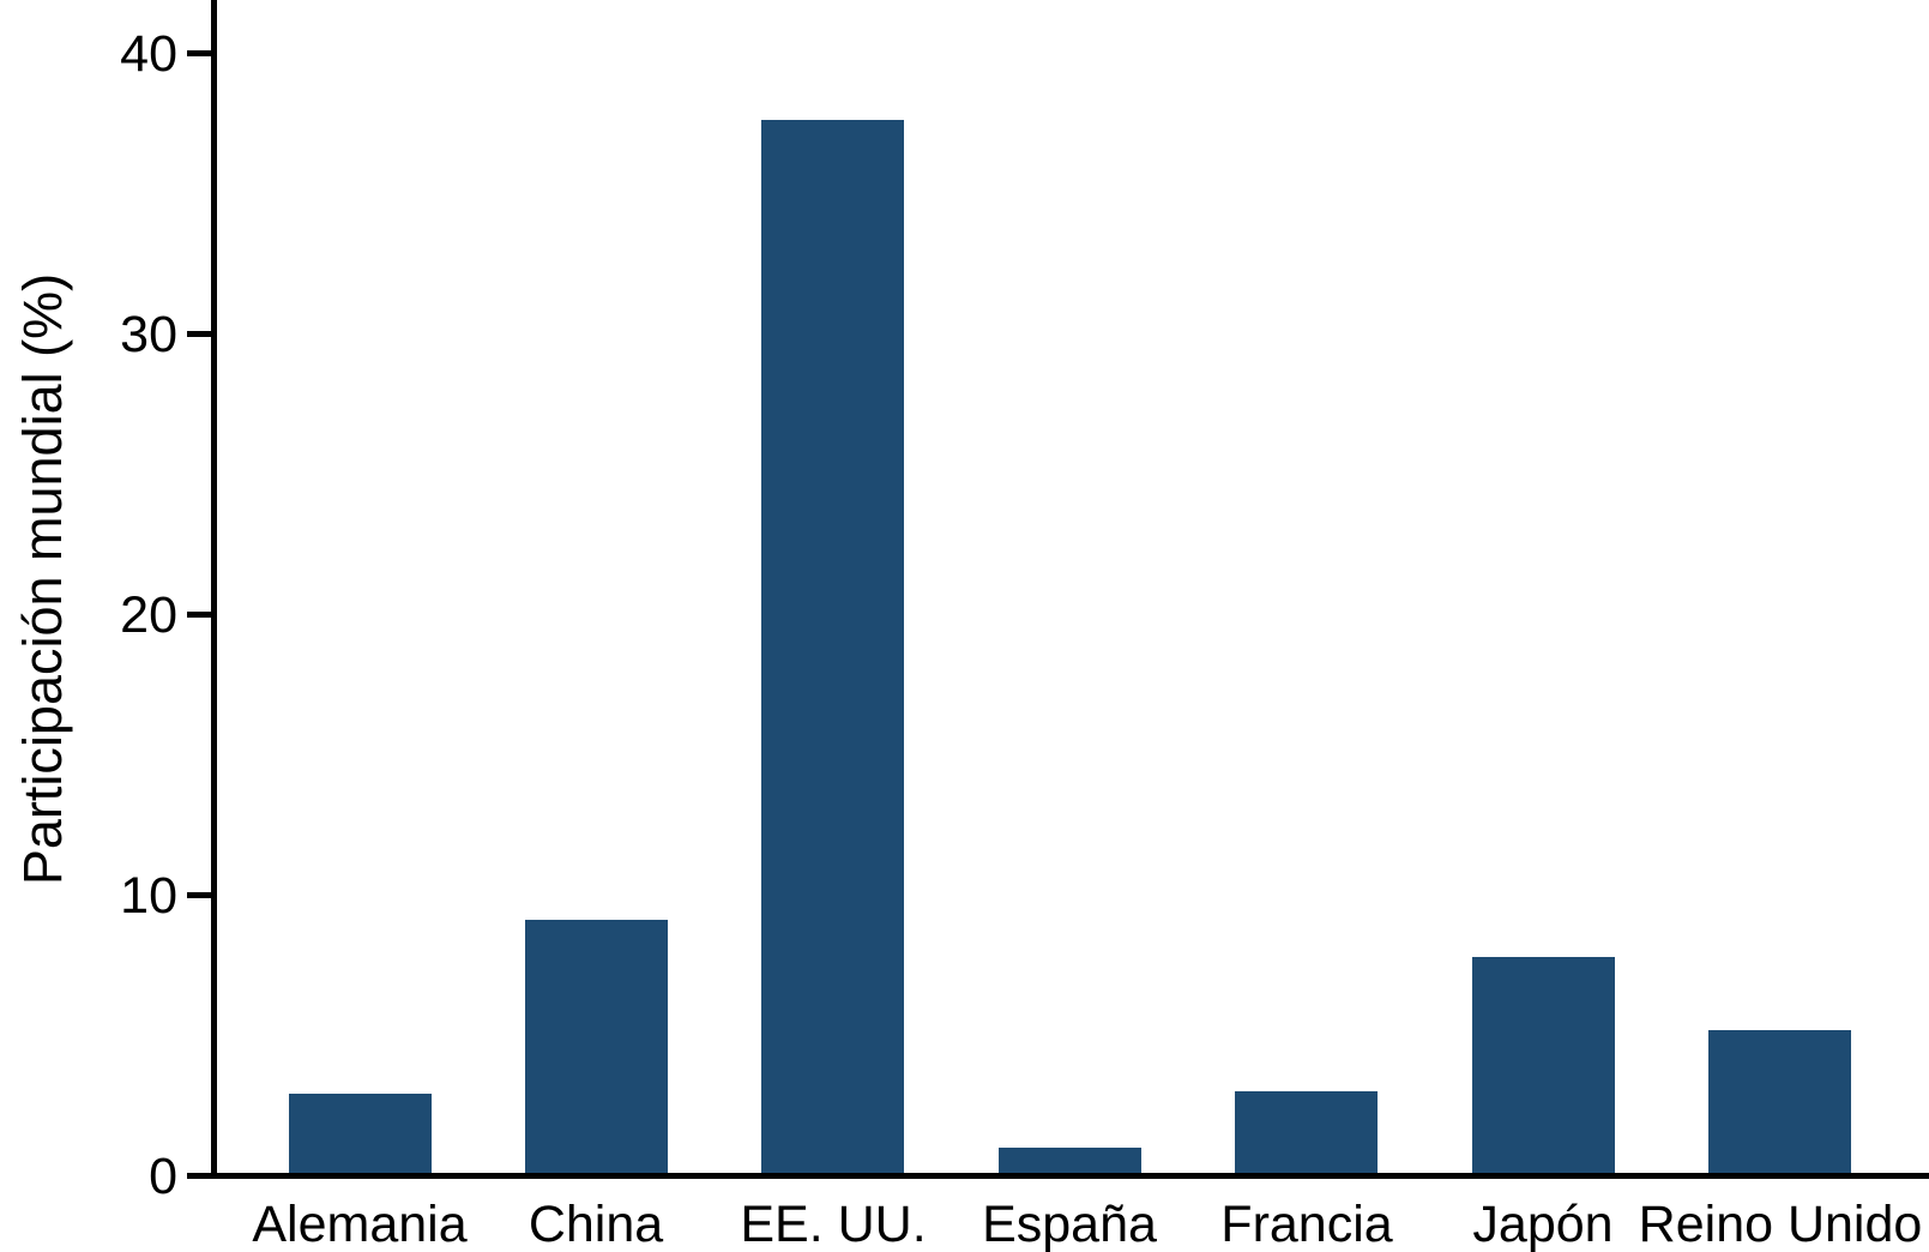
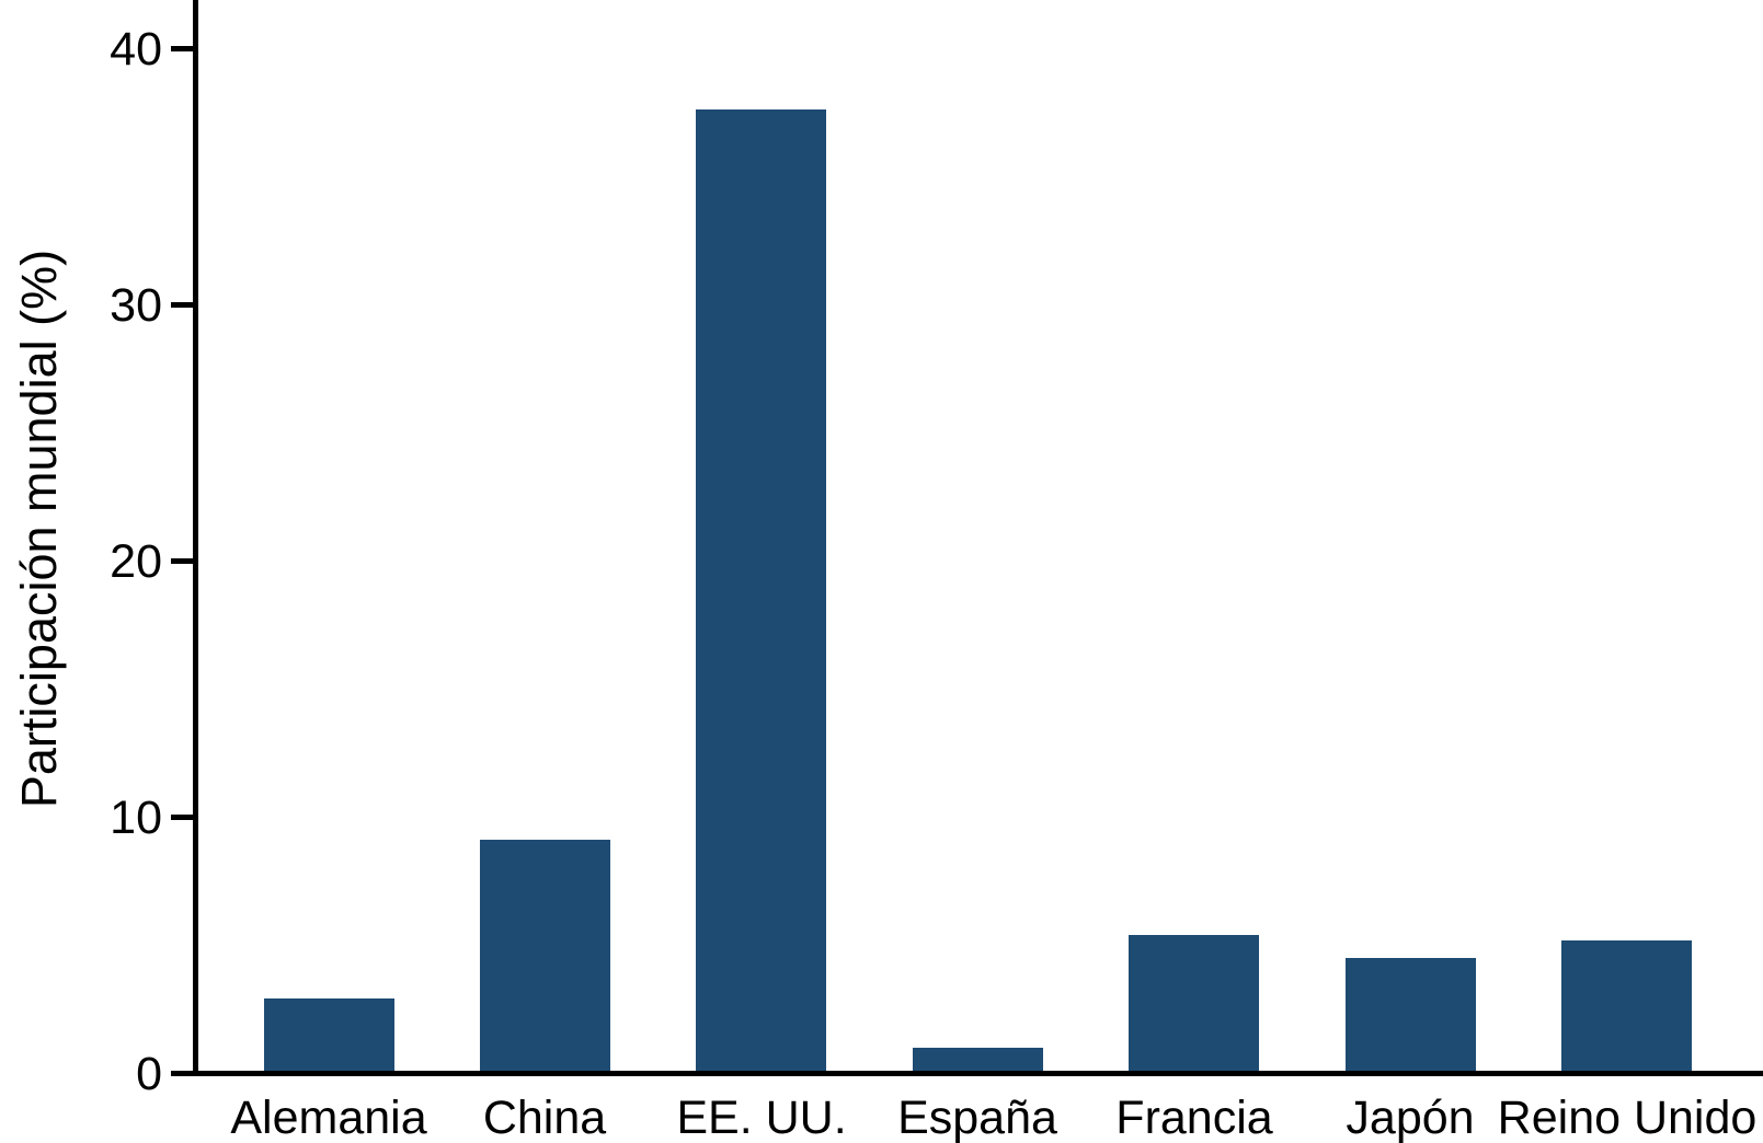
Francia: 2.9 -> 5.3
Japón: 7.7 -> 4.4
